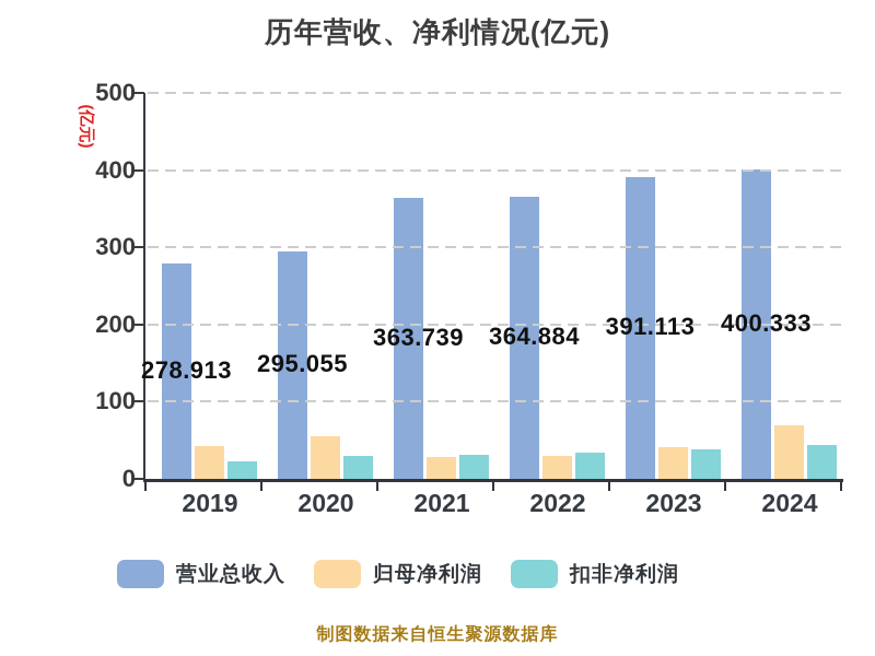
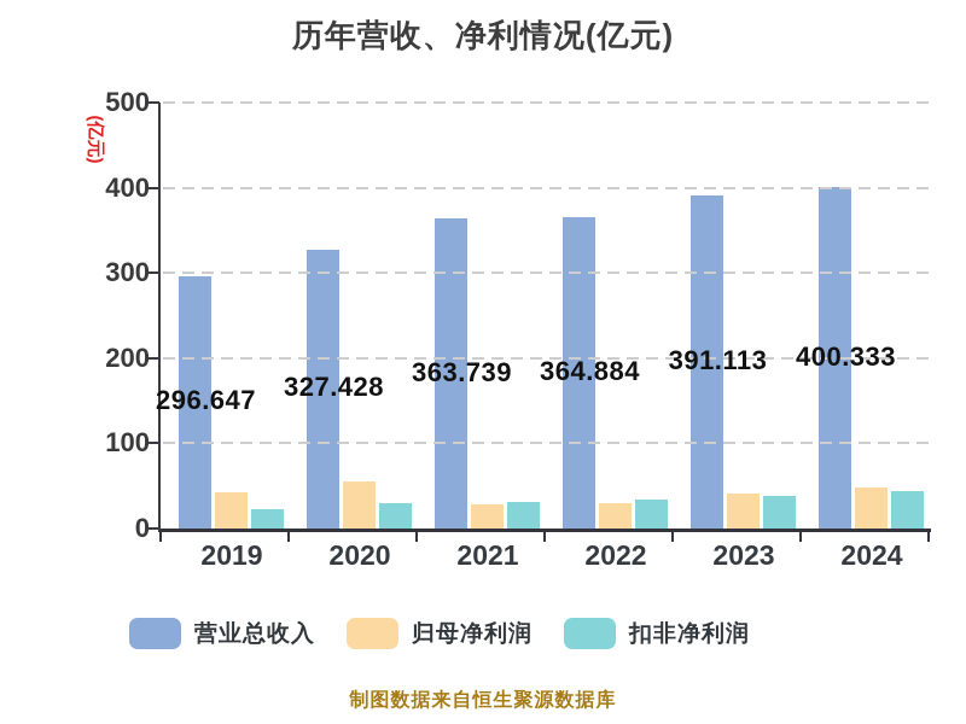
营业总收入/2019: 278.913 -> 296.647
营业总收入/2020: 295.055 -> 327.428
归母净利润/2024: 70 -> 50
